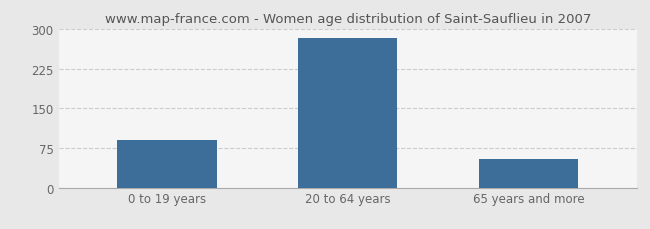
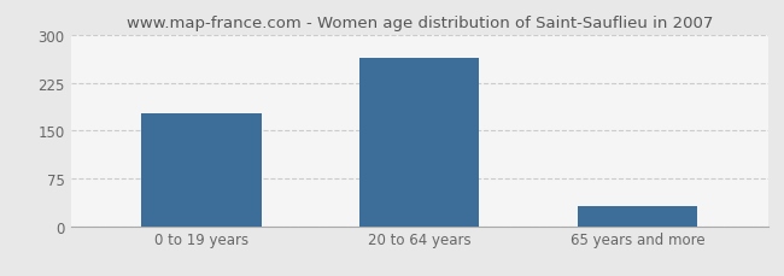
0 to 19 years: 90 -> 176
20 to 64 years: 282 -> 264
65 years and more: 55 -> 32
